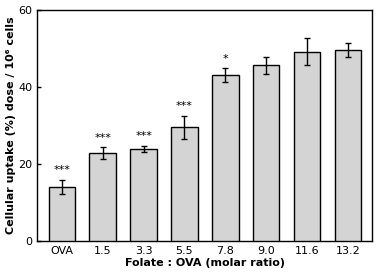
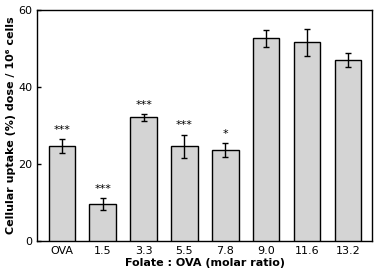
OVA: 14.0 -> 24.5
1.5: 22.8 -> 9.5
3.3: 23.8 -> 32.0
5.5: 29.5 -> 24.5
7.8: 43.0 -> 23.5
9.0: 45.5 -> 52.5
11.6: 49.0 -> 51.5
13.2: 49.5 -> 47.0
